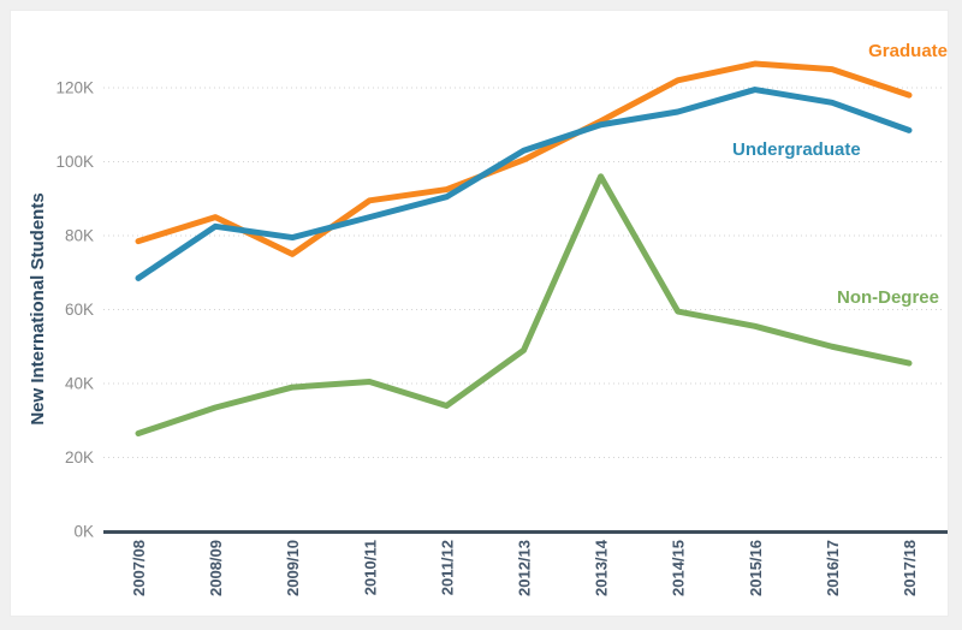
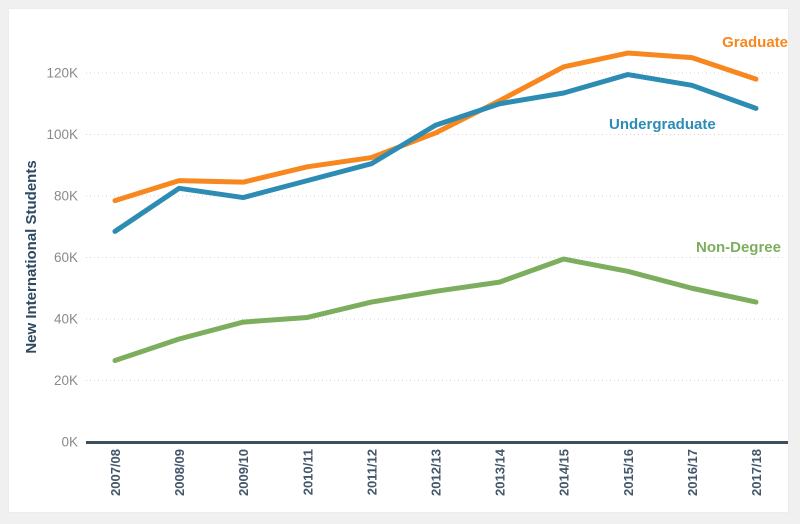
Graduate/2009/10: 75K -> 84K
Non-Degree/2011/12: 34K -> 46K
Non-Degree/2013/14: 96K -> 52K
